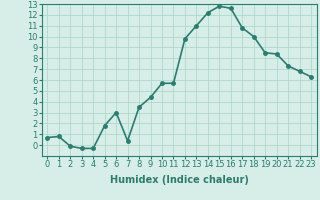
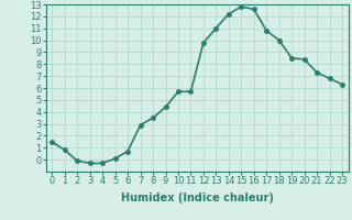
0: 0.7 -> 1.5
5: 1.8 -> 0.1
6: 3.0 -> 0.7
7: 0.4 -> 2.9
